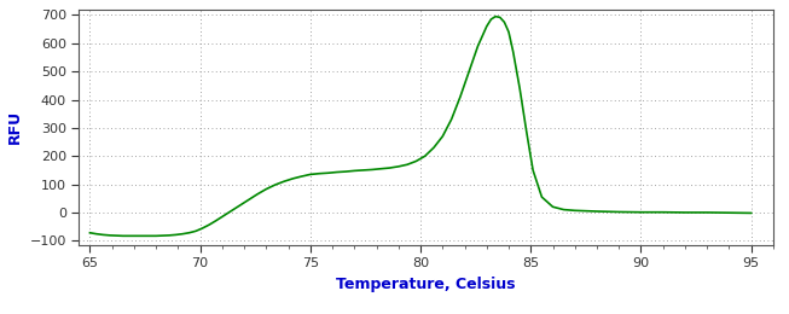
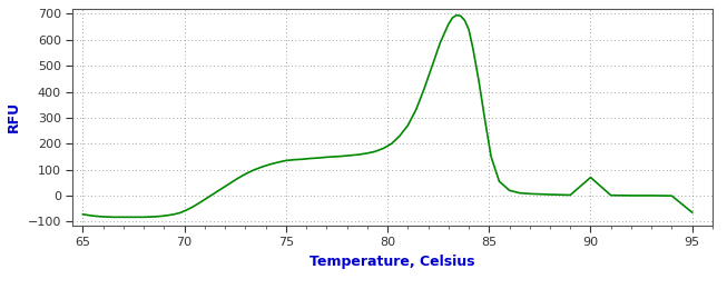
90: 1 -> 70
95: -2 -> -65
